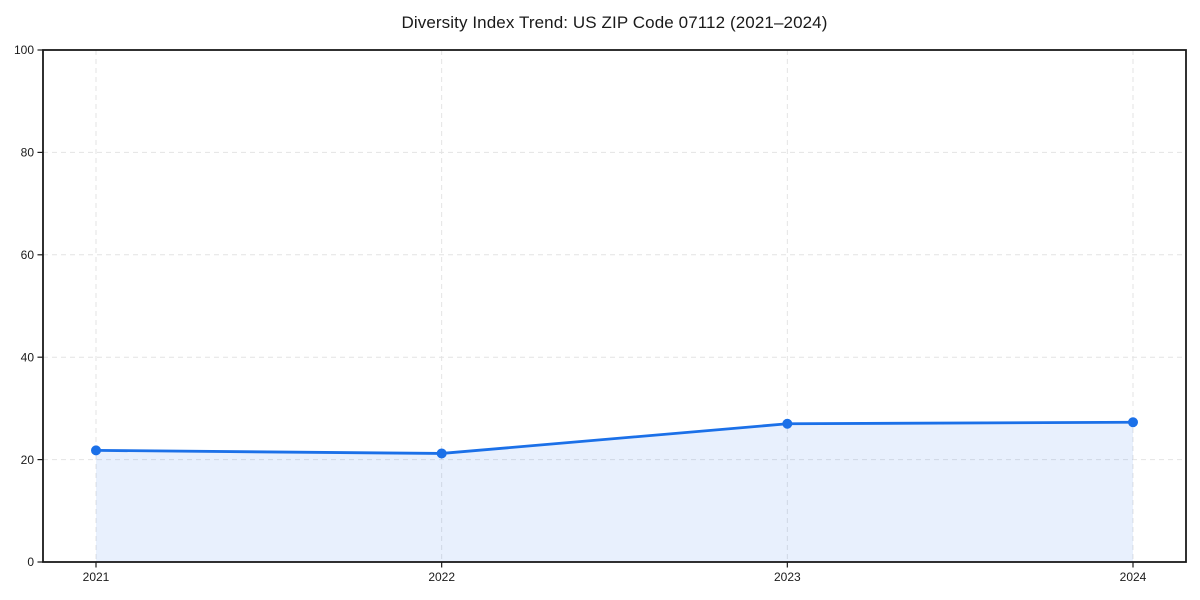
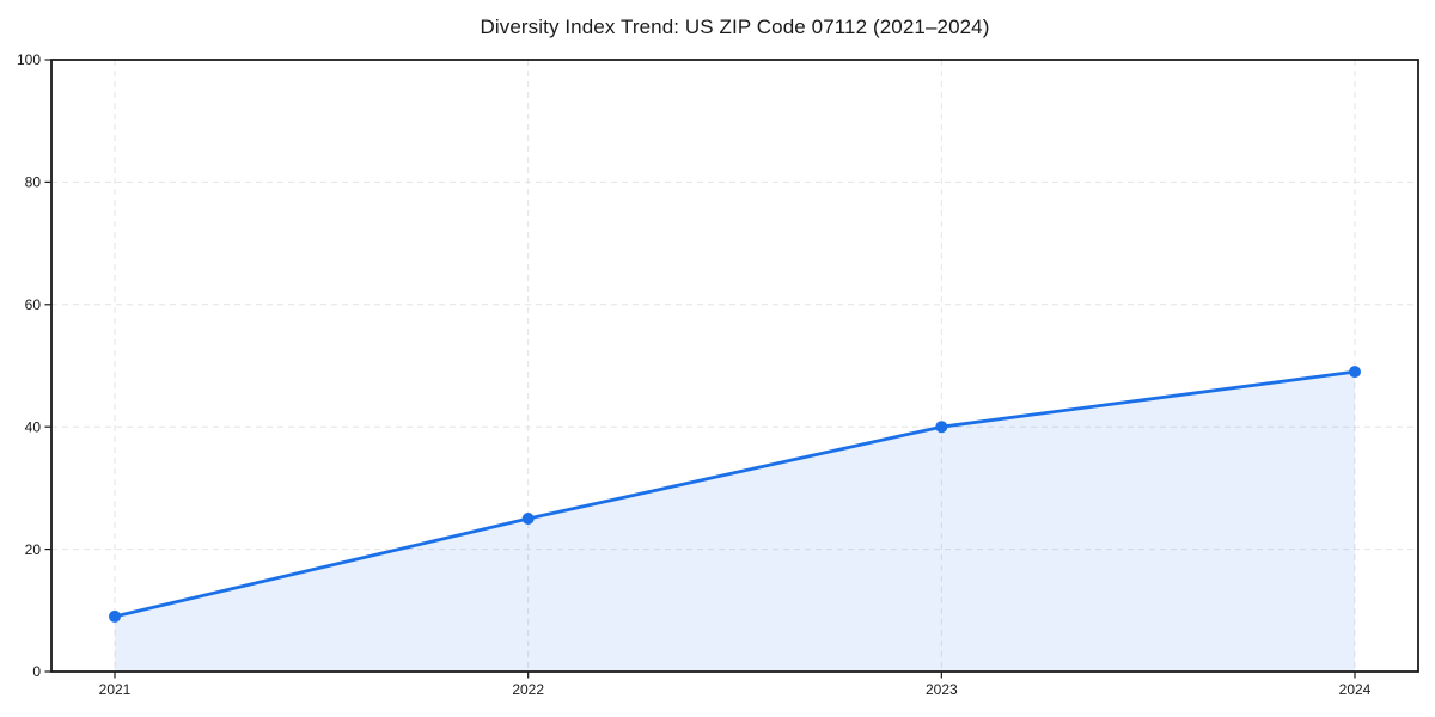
2021: 22 -> 9
2022: 21 -> 25
2023: 27 -> 40
2024: 27 -> 49
